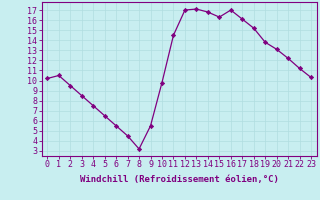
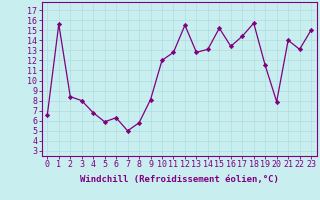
0: 10.2 -> 6.6
1: 10.5 -> 15.6
2: 9.5 -> 8.4
3: 8.5 -> 8.0
4: 7.5 -> 6.8
5: 6.5 -> 5.9
6: 5.5 -> 6.3
7: 4.5 -> 5.0
8: 3.2 -> 5.8
9: 5.5 -> 8.1
10: 9.8 -> 12.0
11: 14.5 -> 12.8
12: 17.0 -> 15.5
13: 17.1 -> 12.8
14: 16.8 -> 13.1
15: 16.3 -> 15.2
16: 17.0 -> 13.4
17: 16.1 -> 14.4
18: 15.2 -> 15.7
19: 13.8 -> 11.5
20: 13.1 -> 7.9
21: 12.2 -> 14.0
22: 11.2 -> 13.1
23: 10.3 -> 15.0
